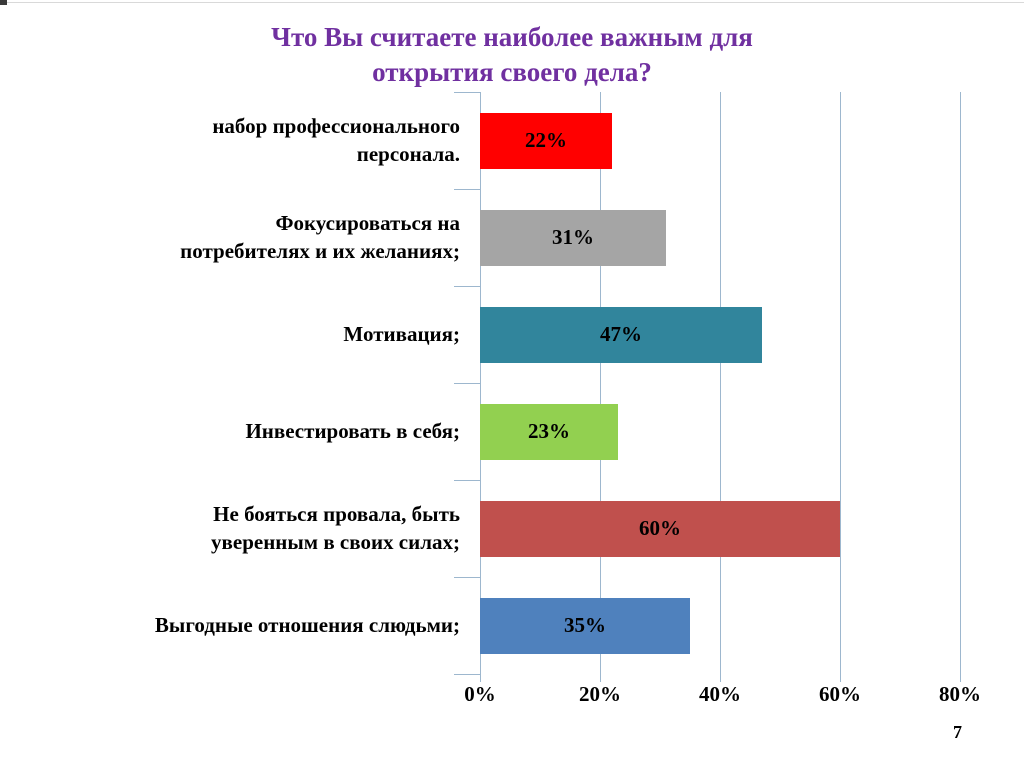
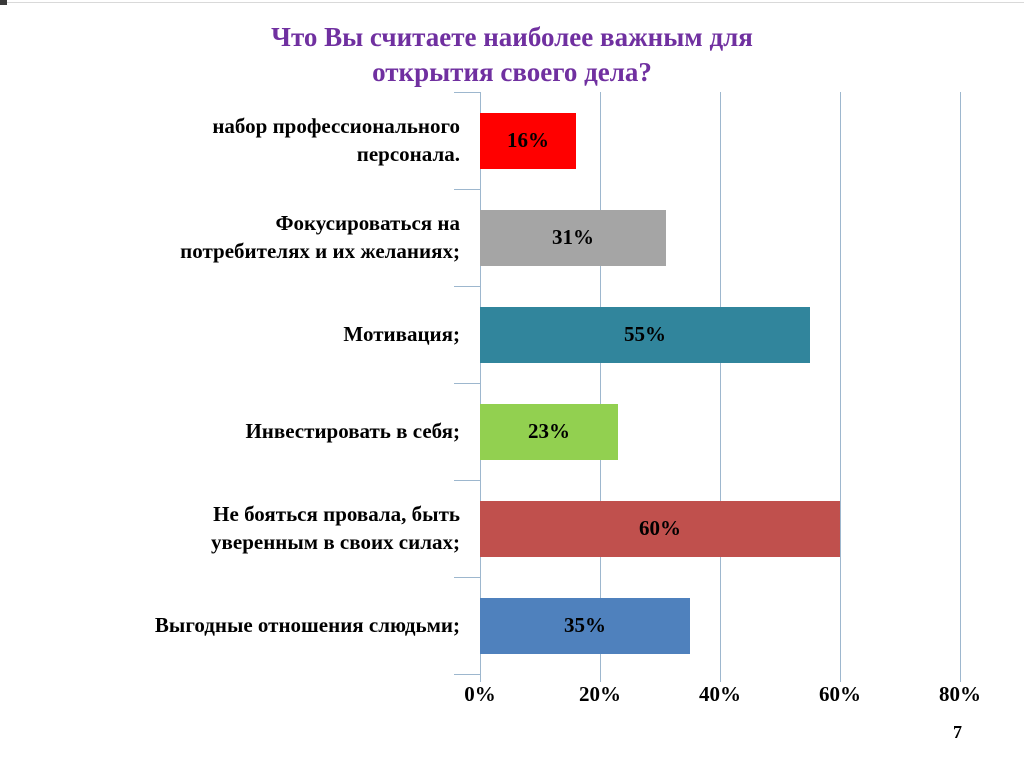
набор профессионального персонала.: 22% -> 16%
Мотивация;: 47% -> 55%
